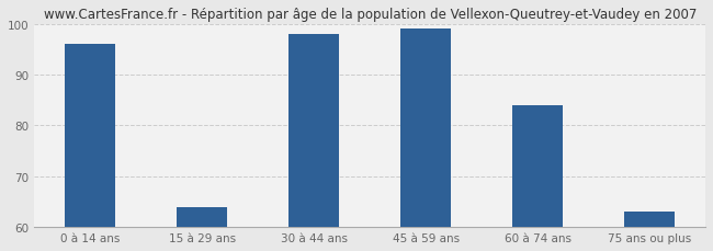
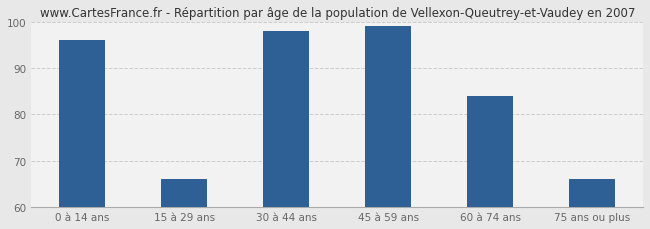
15 à 29 ans: 64 -> 66
75 ans ou plus: 63 -> 66
